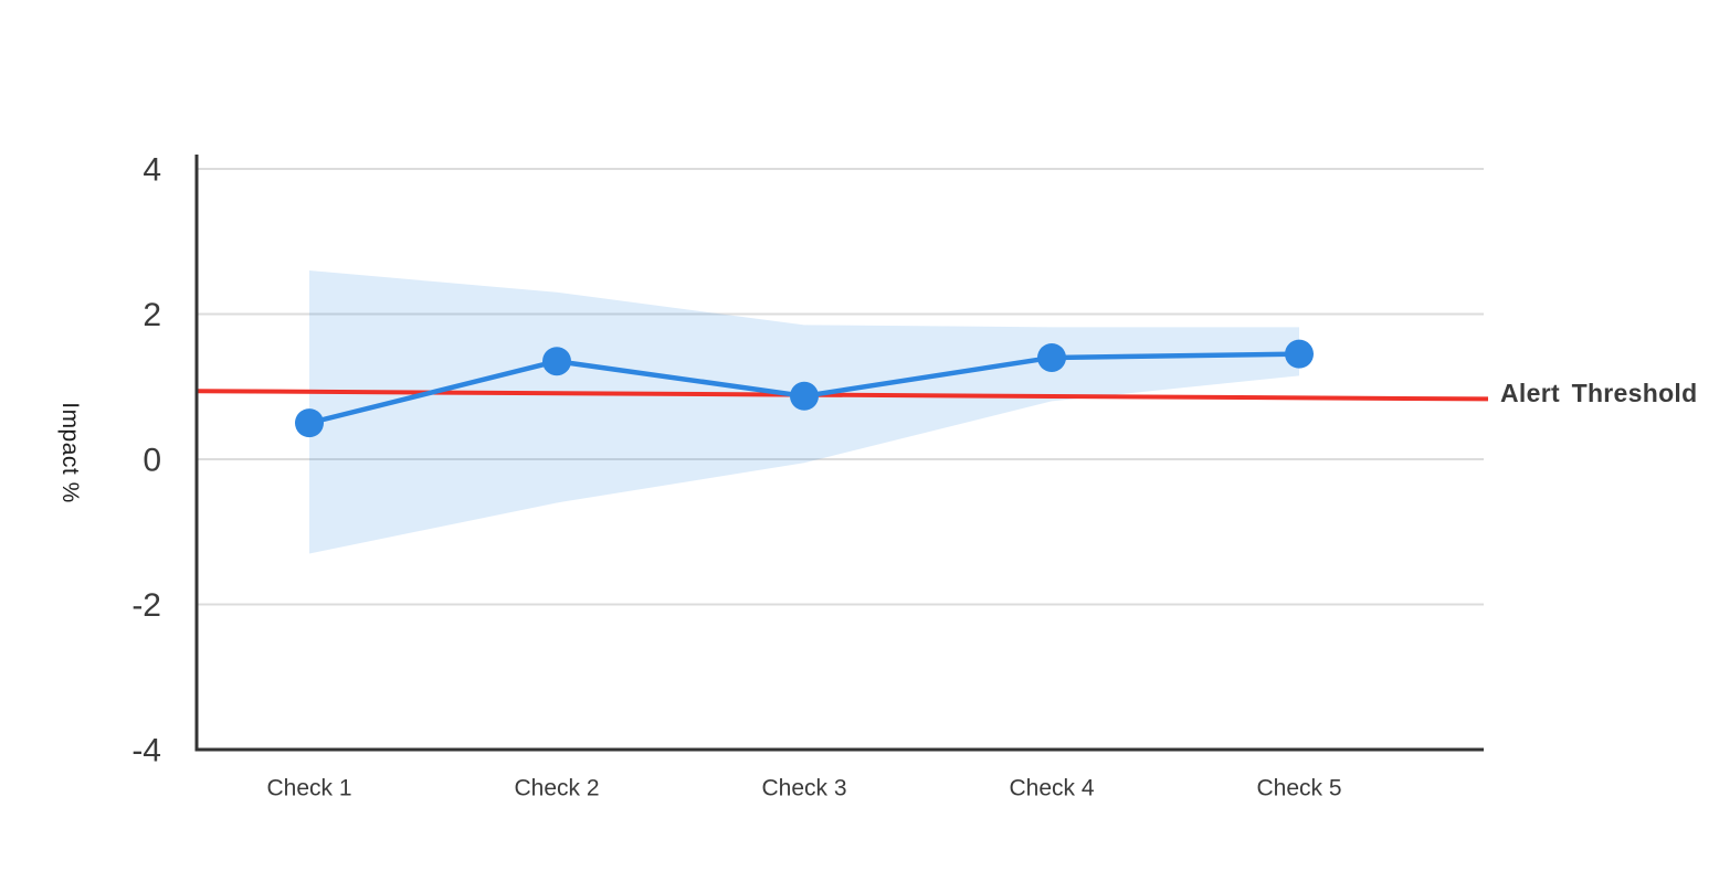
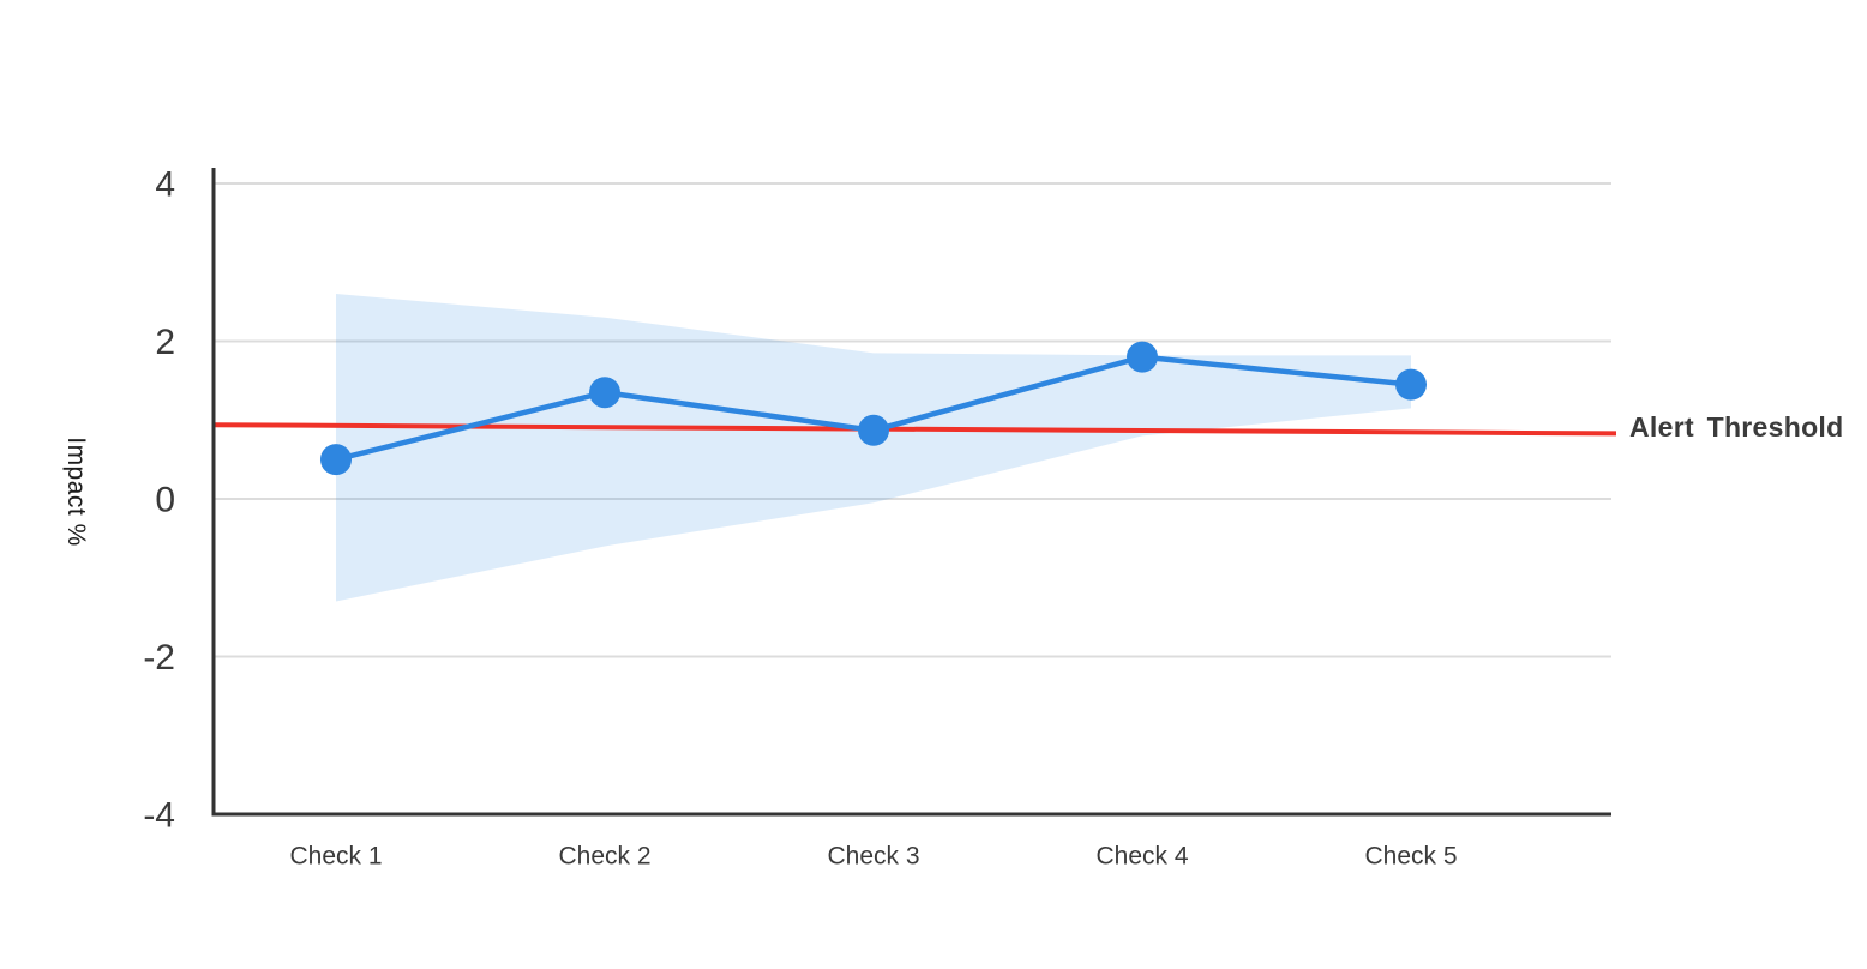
Check 4: 1.4 -> 1.8
